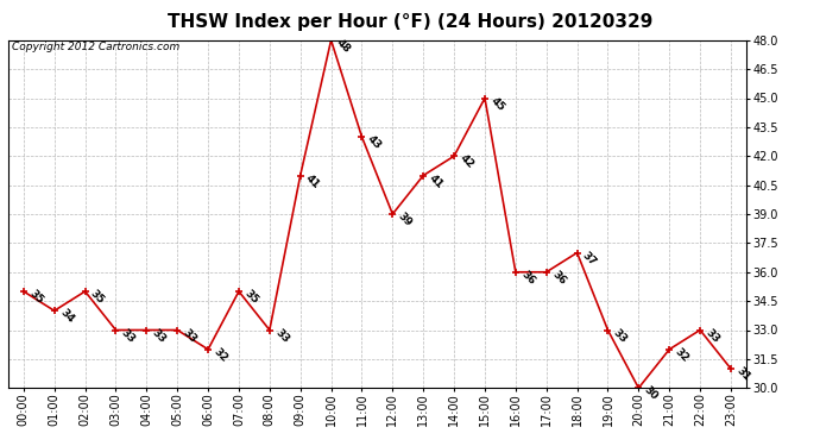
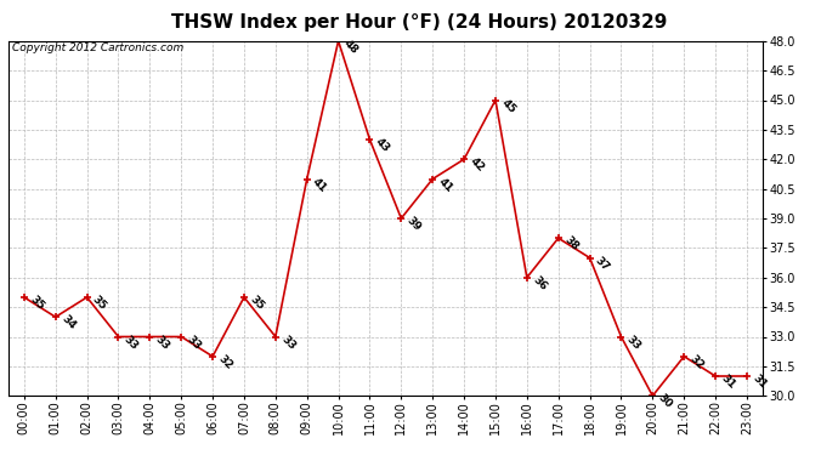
17:00: 36 -> 38
22:00: 33 -> 31
